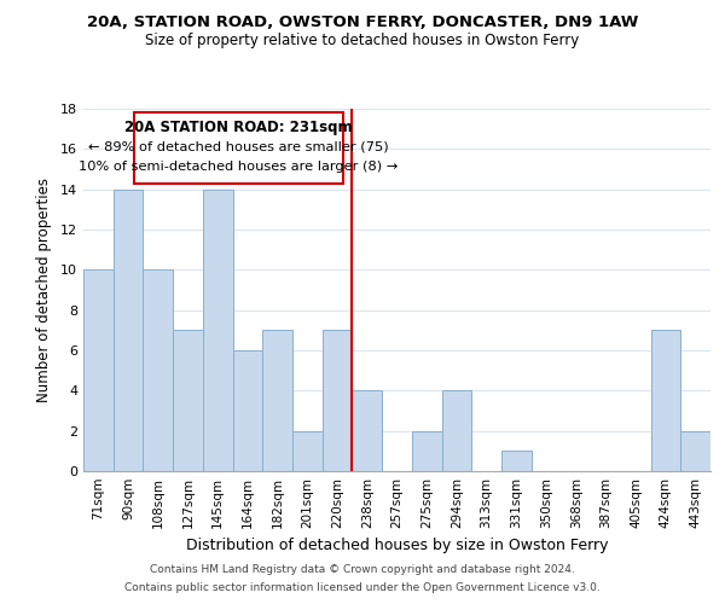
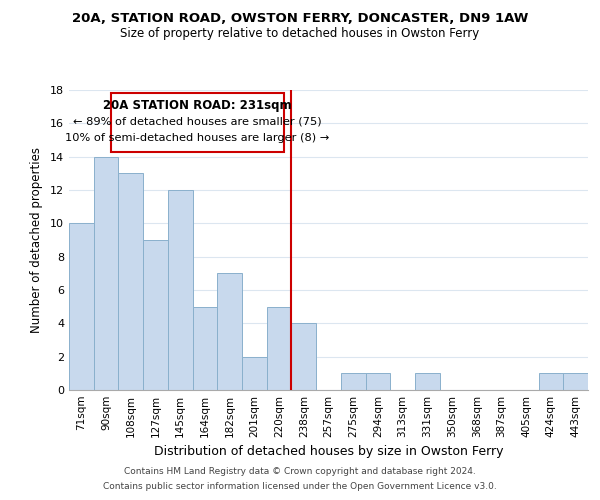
108sqm: 10 -> 13
127sqm: 7 -> 9
145sqm: 14 -> 12
164sqm: 6 -> 5
220sqm: 7 -> 5
275sqm: 2 -> 1
294sqm: 4 -> 1
424sqm: 7 -> 1
443sqm: 2 -> 1
